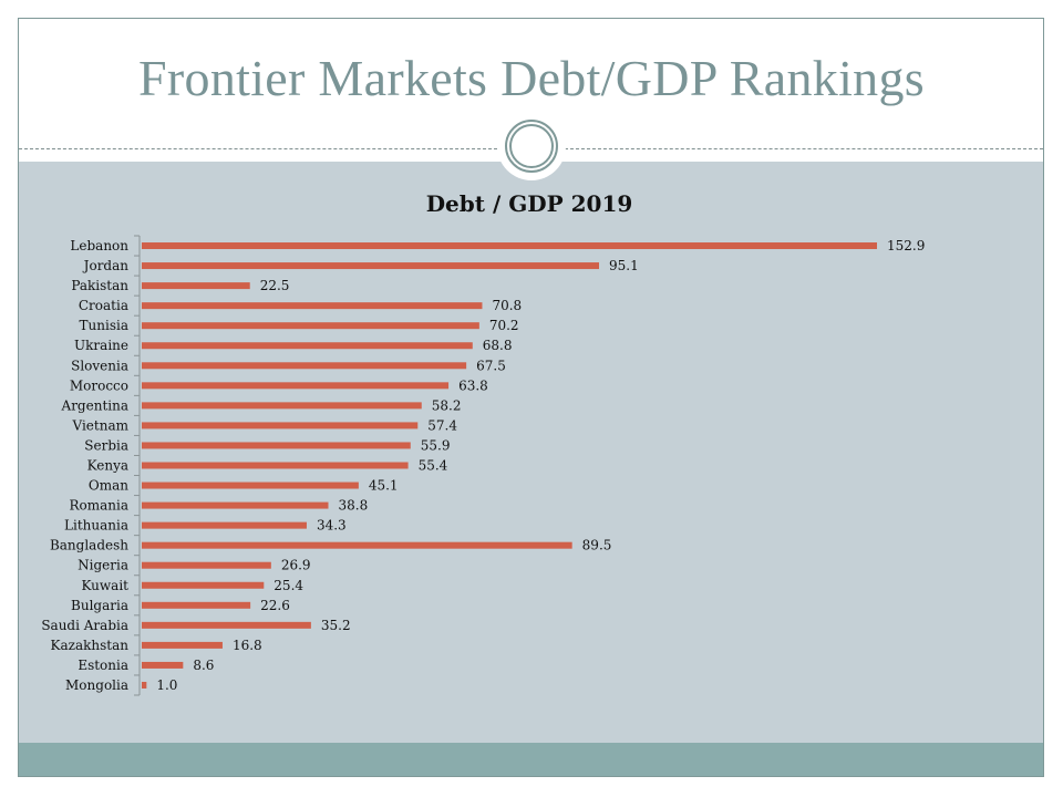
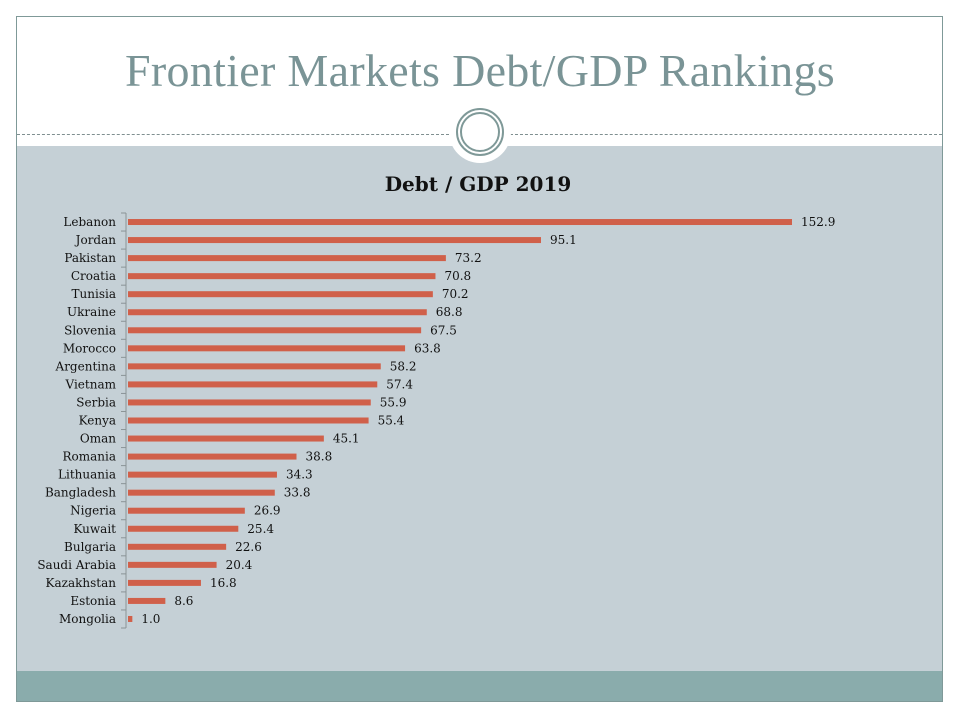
Pakistan: 22.5 -> 73.2
Bangladesh: 89.5 -> 33.8
Saudi Arabia: 35.2 -> 20.4
